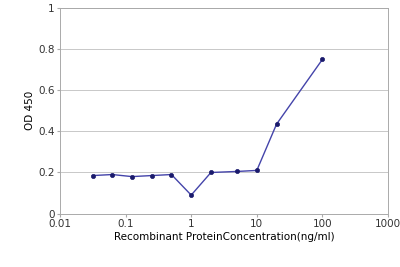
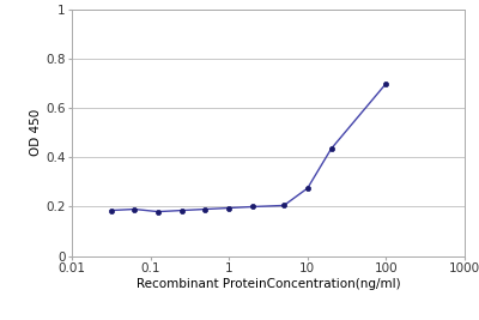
1: 0.090 -> 0.195
10: 0.210 -> 0.275
100: 0.750 -> 0.700
